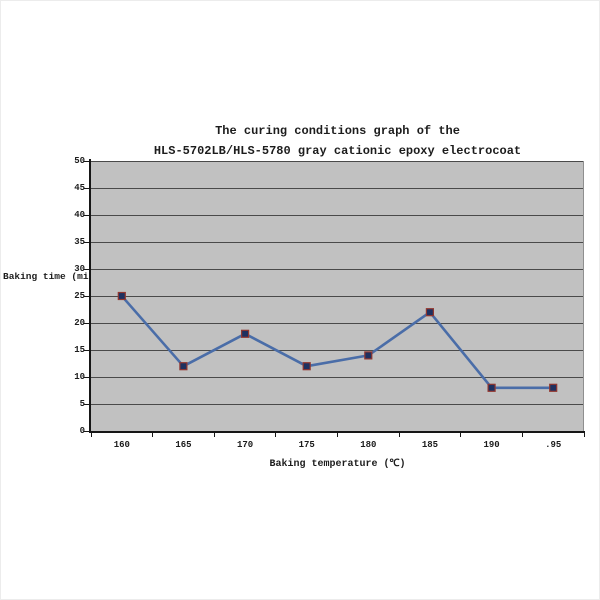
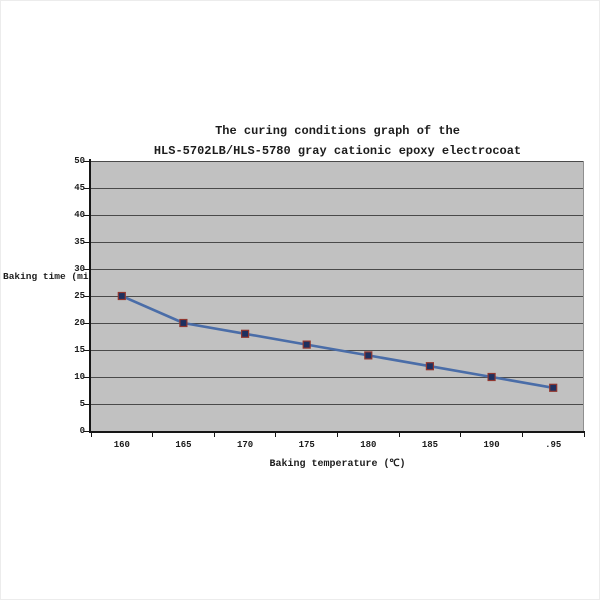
165: 12 -> 20
175: 12 -> 16
185: 22 -> 12
190: 8 -> 10
